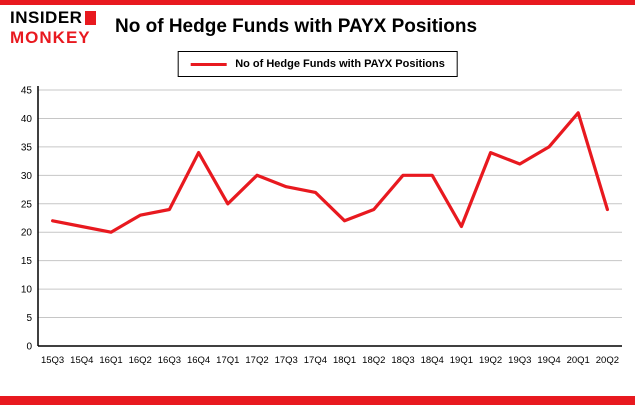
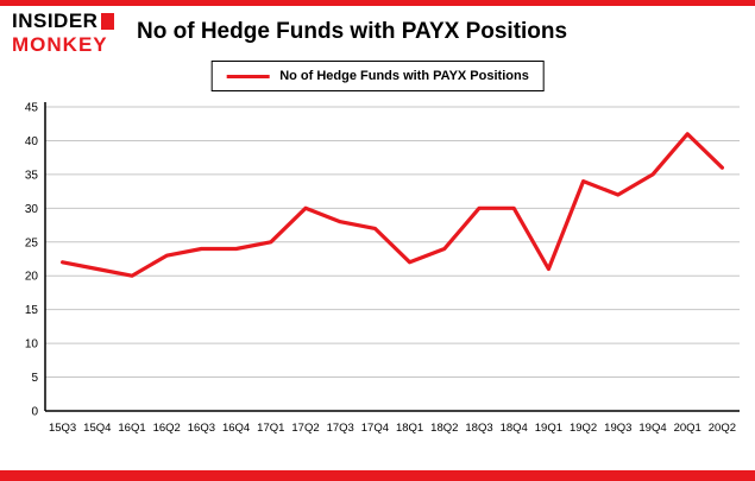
16Q4: 34 -> 24
20Q2: 24 -> 36
